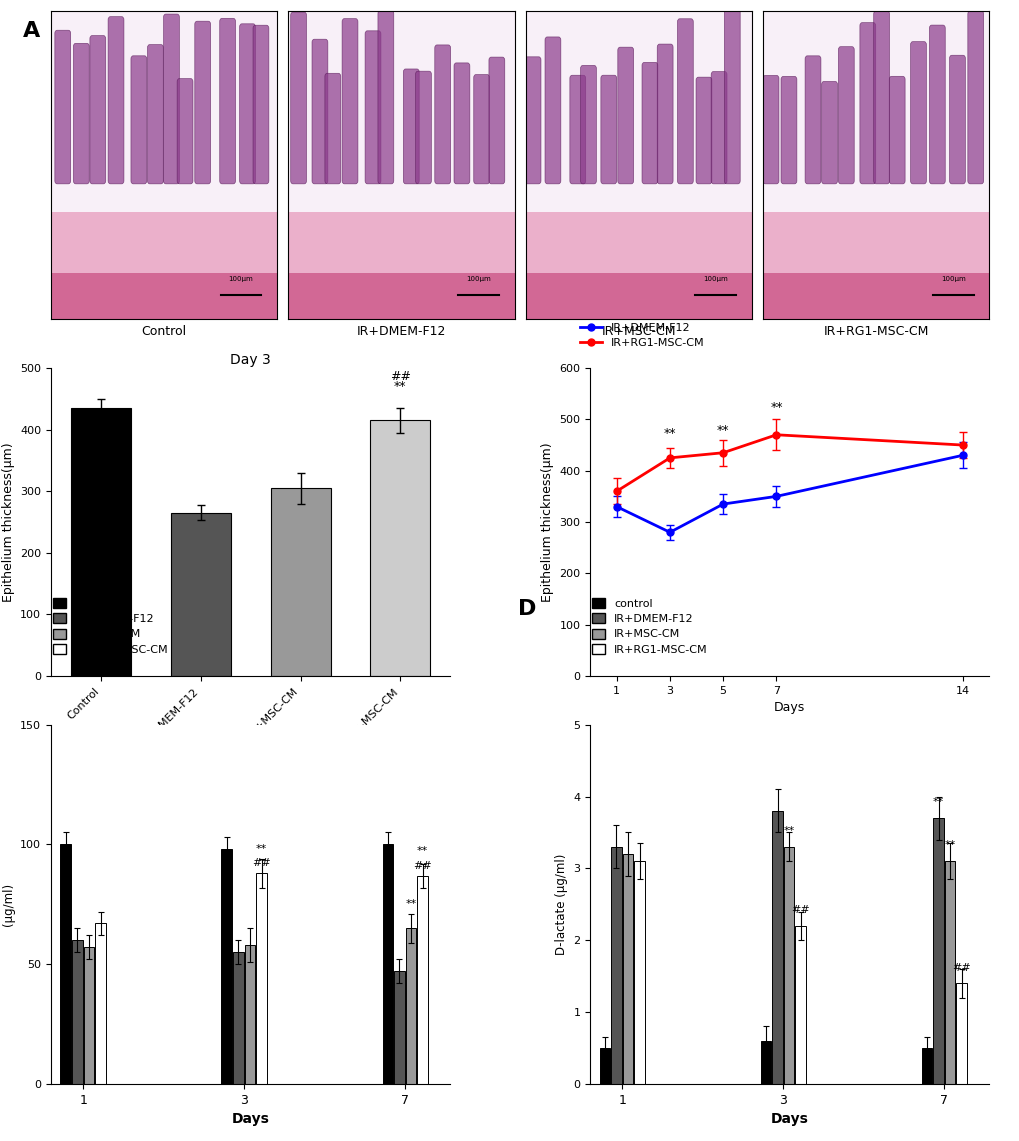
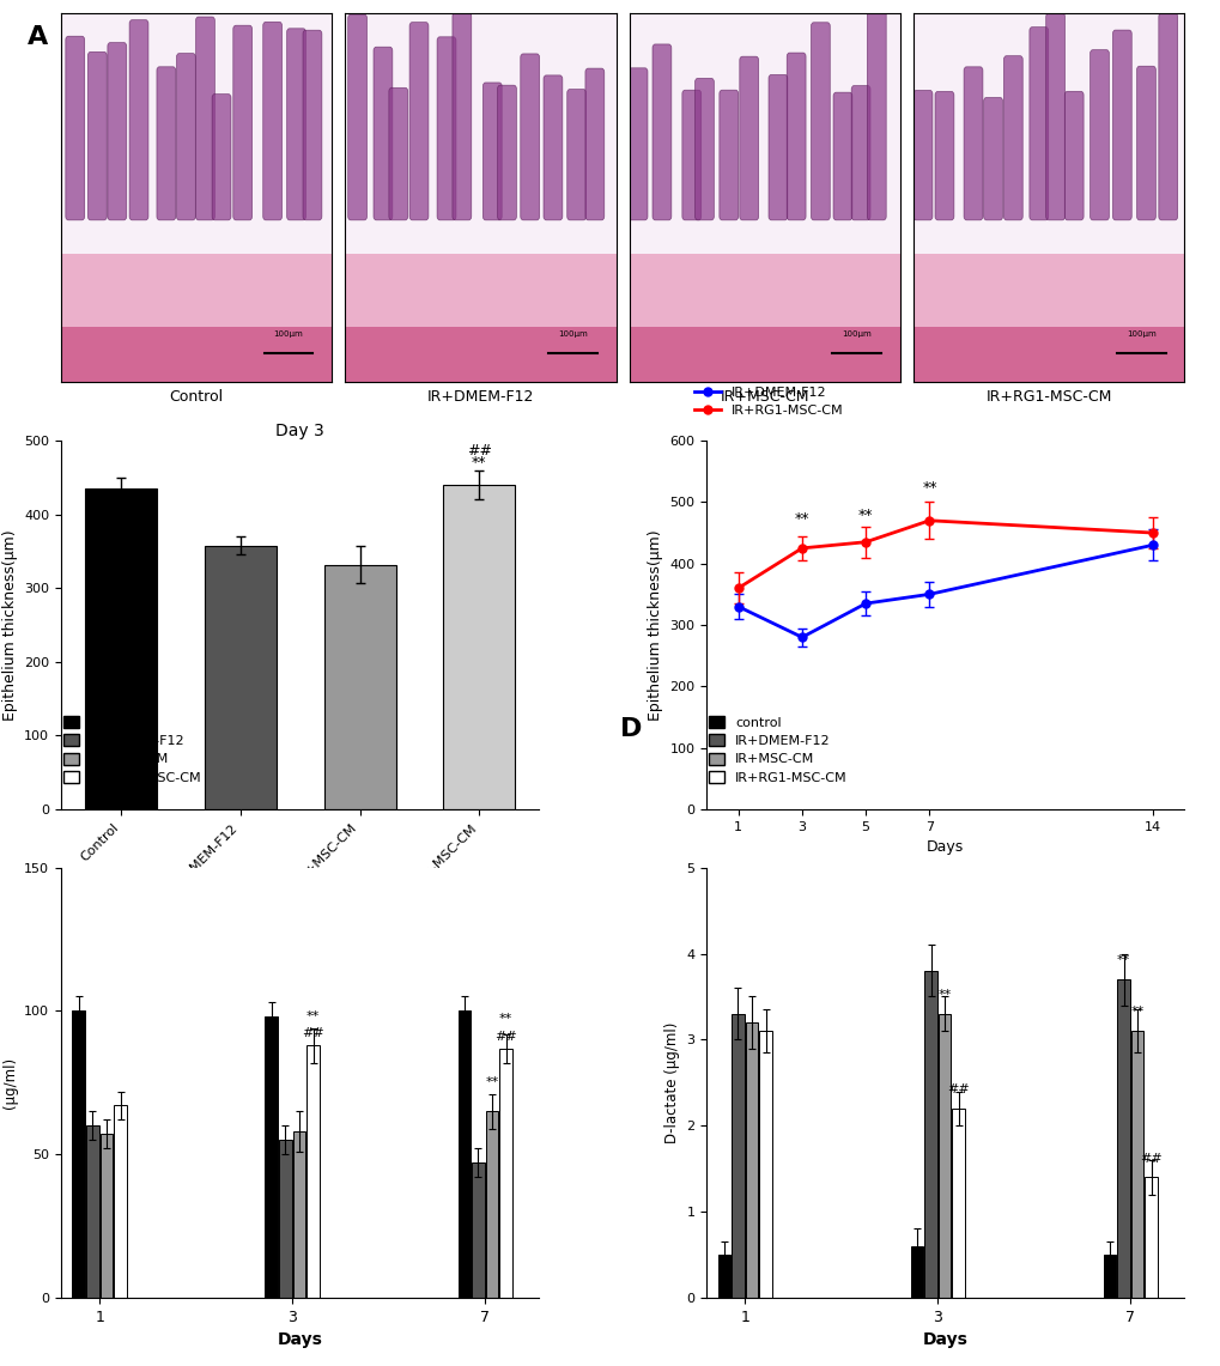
Day 3/IR+DMEM-F12: 265 -> 358
Day 3/IR+MSC-CM: 305 -> 332
Day 3/IR+RG1-MSC-CM: 415 -> 440
